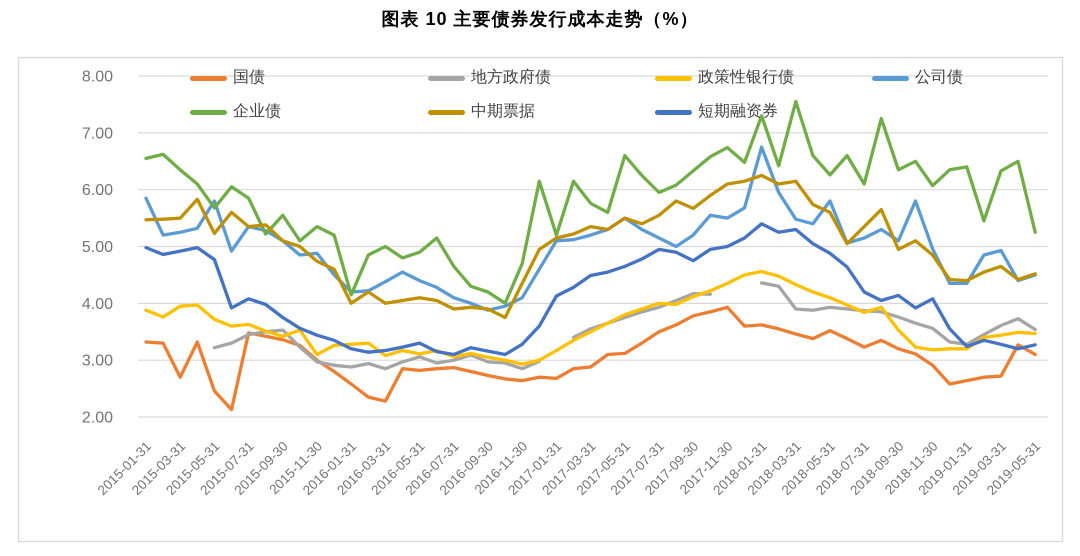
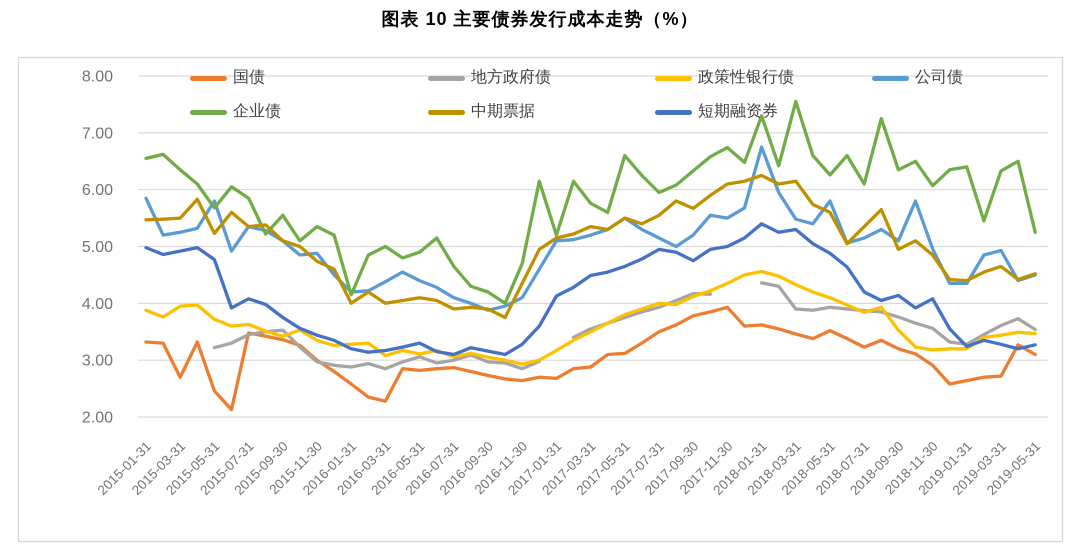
政策性银行债/2015-11-30: 3.1 -> 3.4
